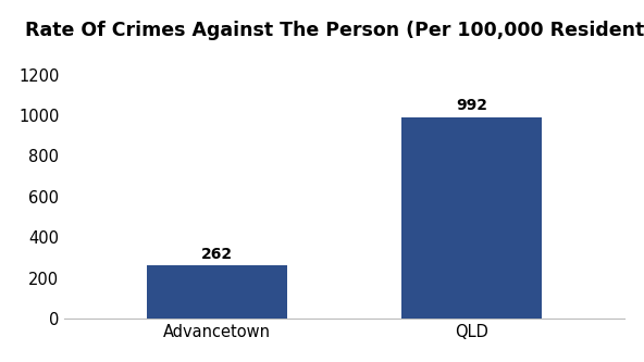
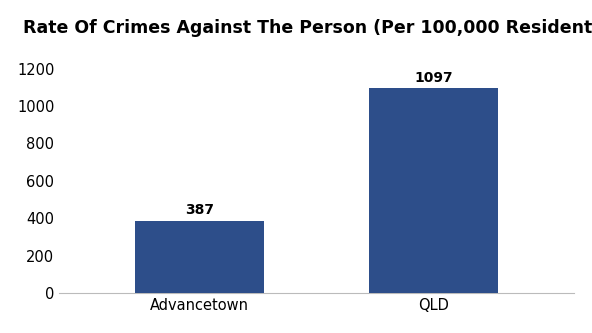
Advancetown: 262 -> 387
QLD: 992 -> 1097
